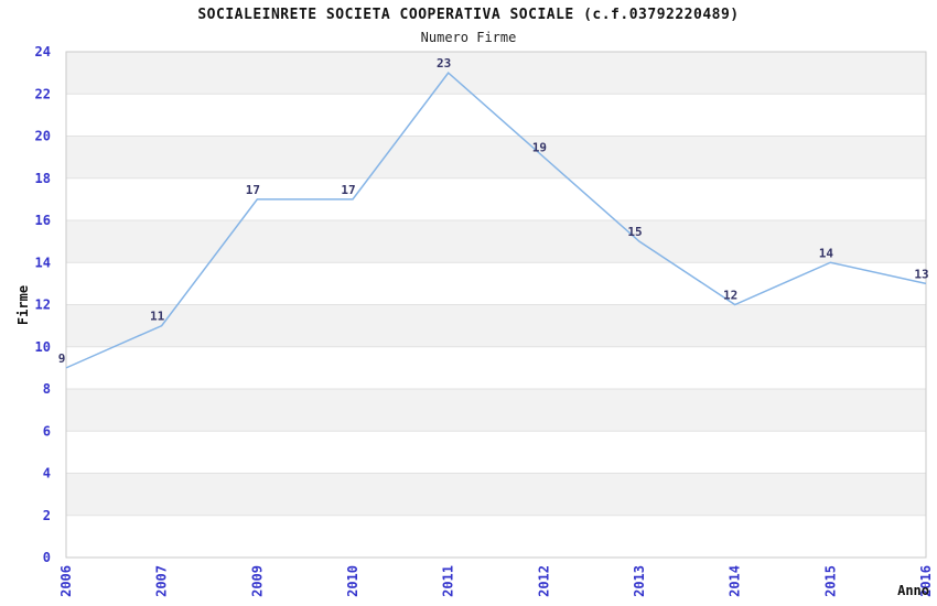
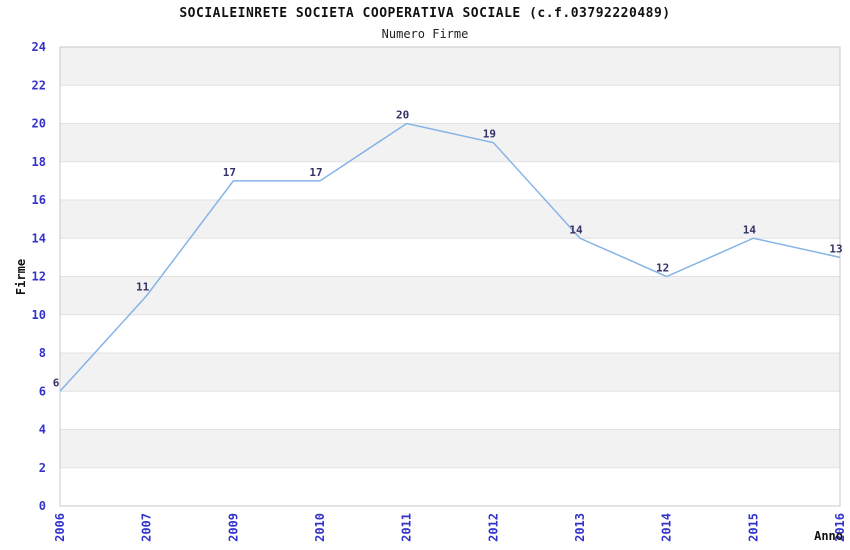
2006: 9 -> 6
2011: 23 -> 20
2013: 15 -> 14
